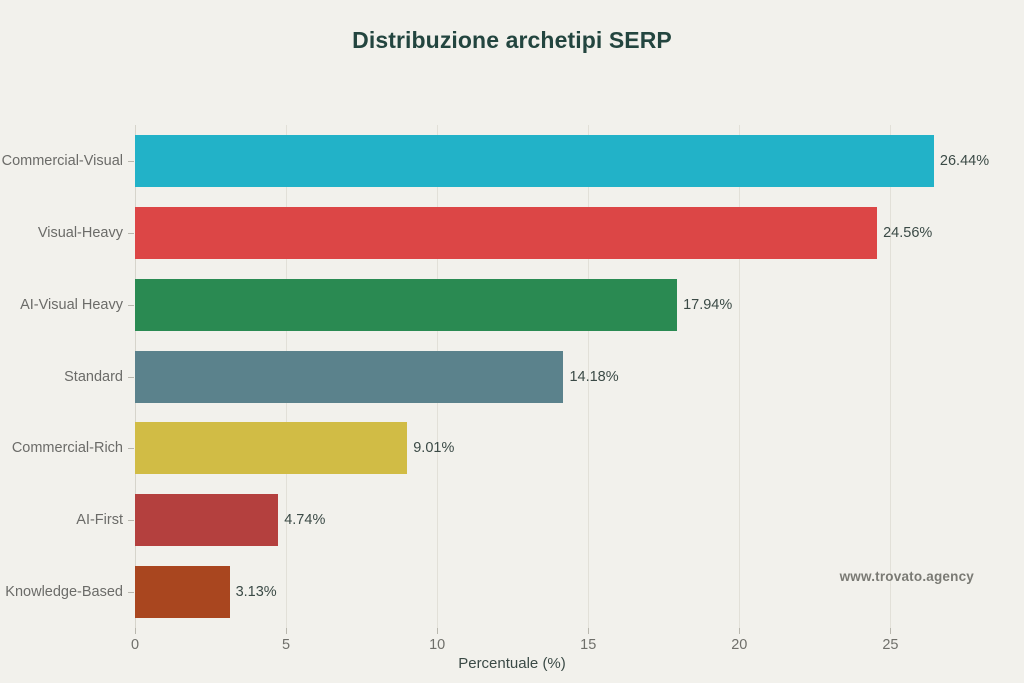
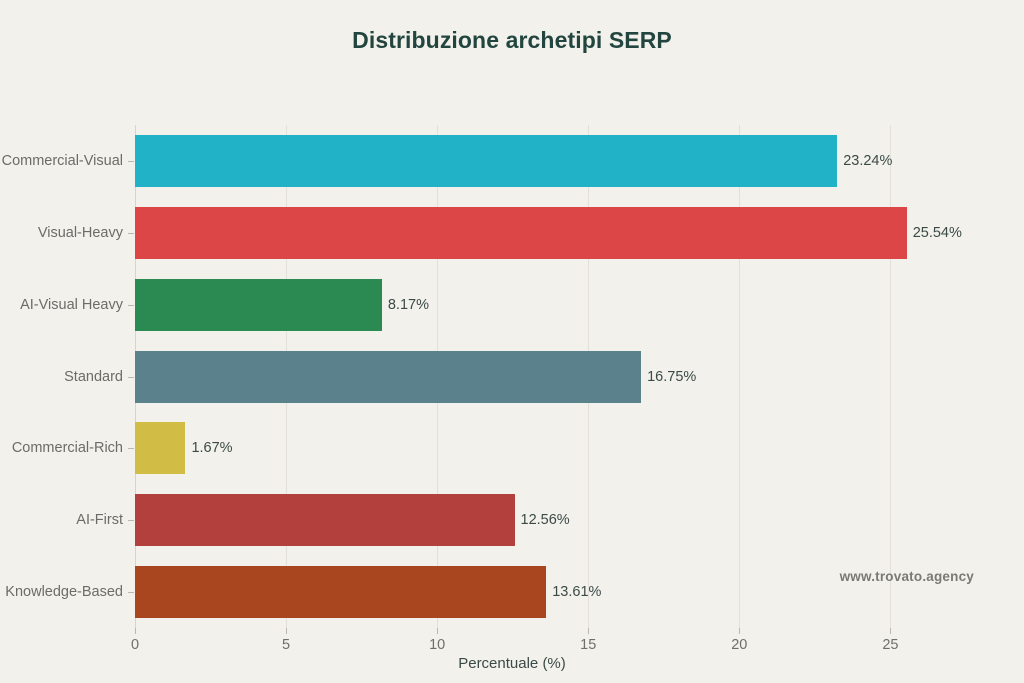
Commercial-Visual: 26.44% -> 23.24%
Visual-Heavy: 24.56% -> 25.54%
AI-Visual Heavy: 17.94% -> 8.17%
Standard: 14.18% -> 16.75%
Commercial-Rich: 9.01% -> 1.67%
AI-First: 4.74% -> 12.56%
Knowledge-Based: 3.13% -> 13.61%
